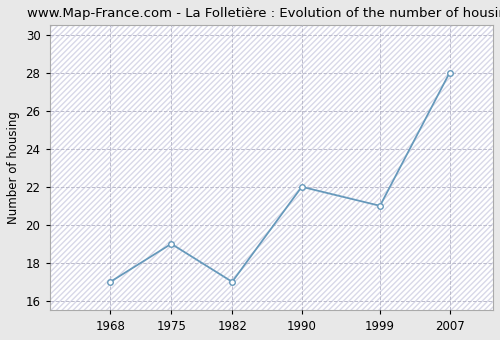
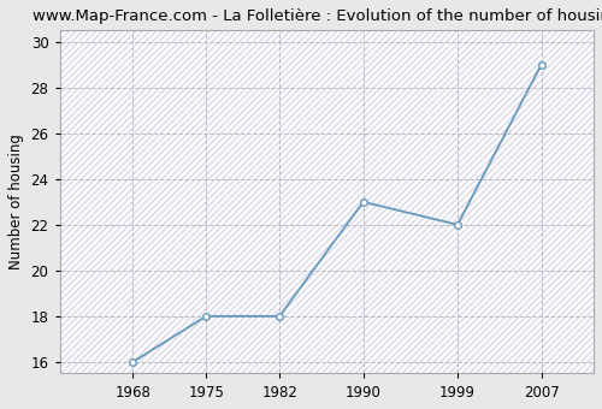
1968: 17 -> 16
1975: 19 -> 18
1982: 17 -> 18
1990: 22 -> 23
1999: 21 -> 22
2007: 28 -> 29
